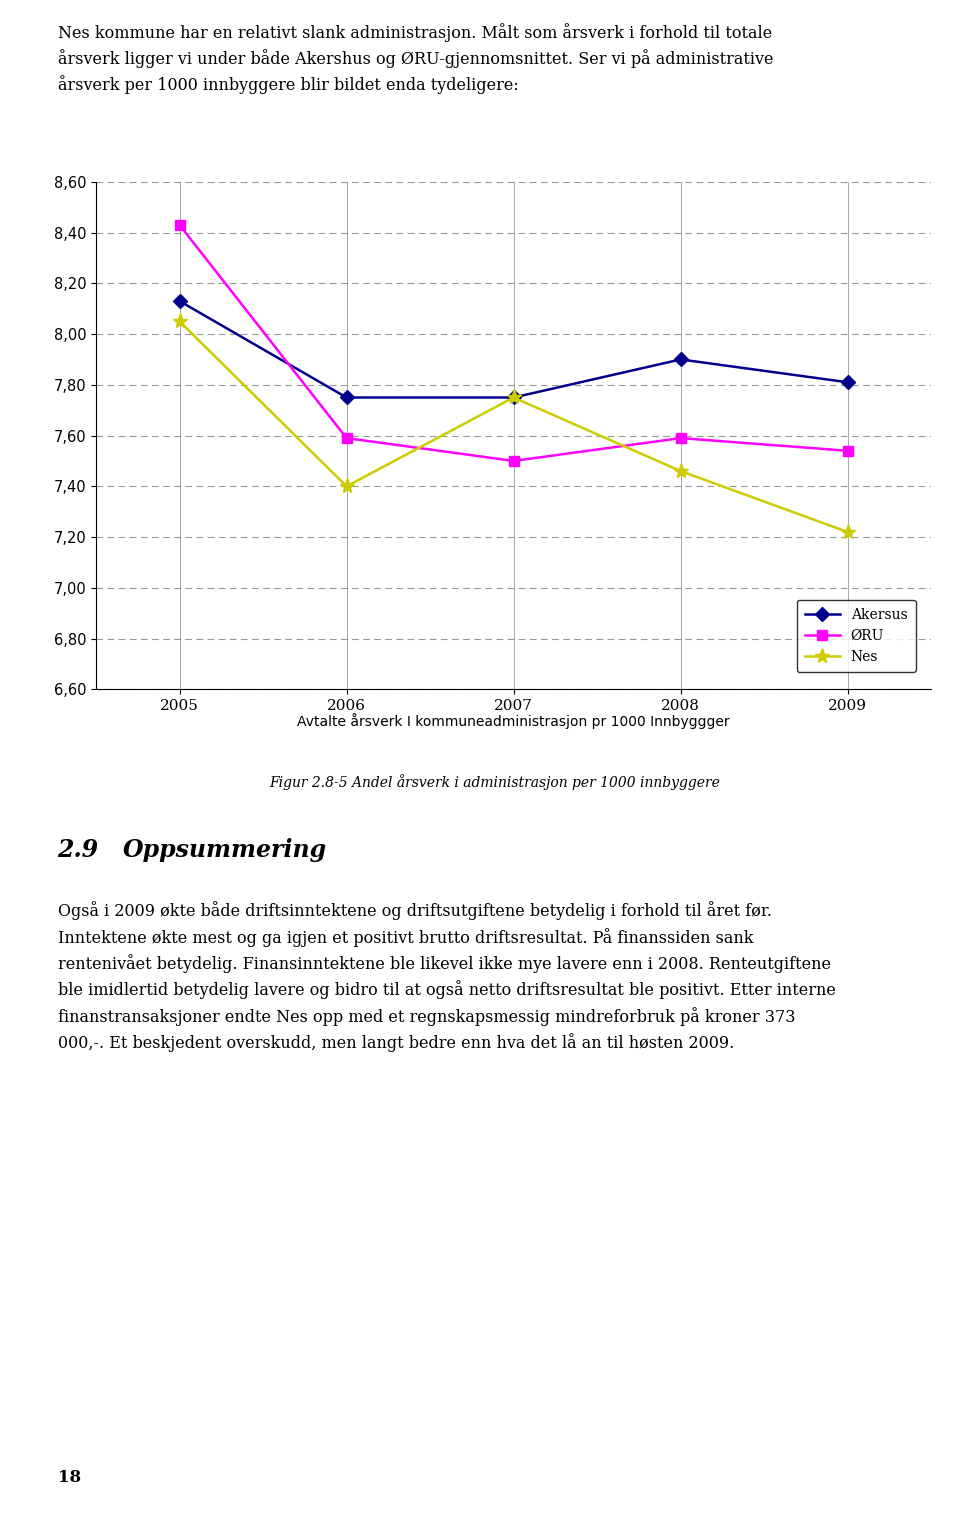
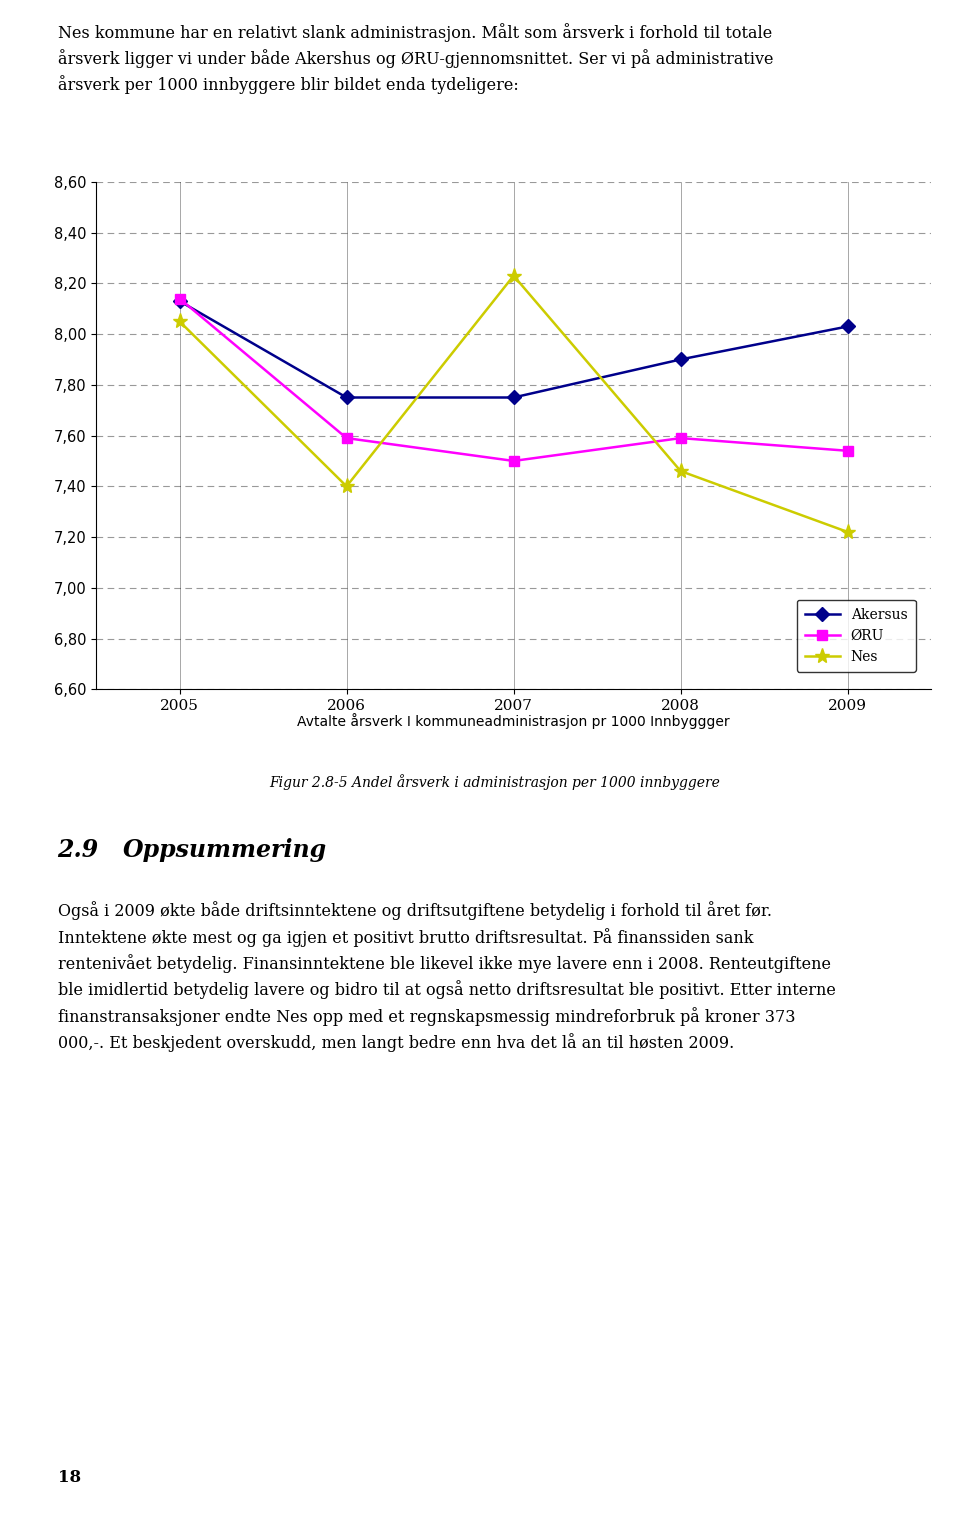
ØRU/2005: 8,43 -> 8,14
Nes/2007: 7,75 -> 8,23
Akersus/2009: 7,81 -> 8,03
